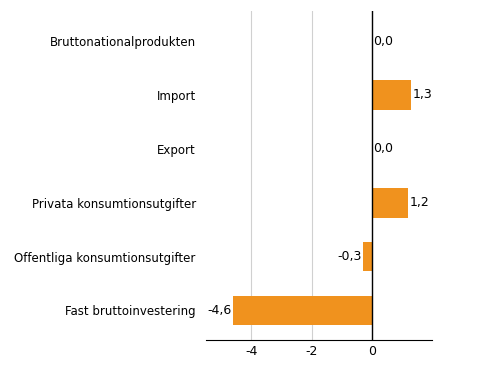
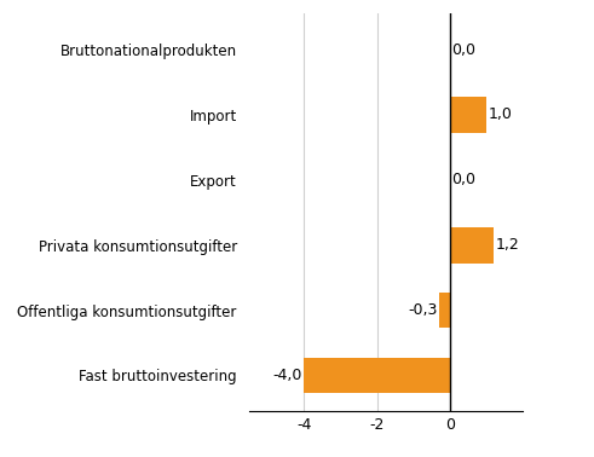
Import: 1,3 -> 1,0
Fast bruttoinvestering: -4,6 -> -4,0
